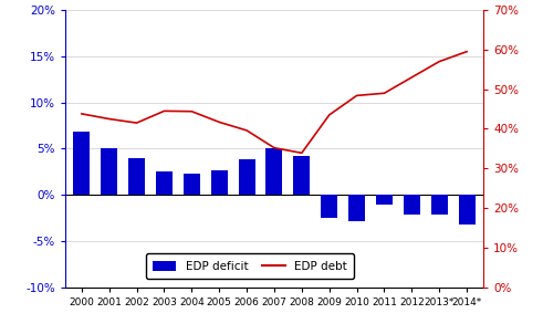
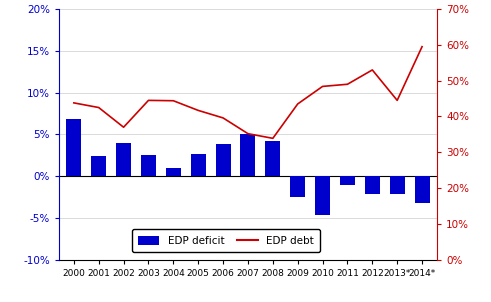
EDP deficit/2001: 5.0% -> 2.4%
EDP debt/2002: 41.5% -> 37.0%
EDP deficit/2004: 2.3% -> 1.0%
EDP deficit/2010: -2.8% -> -4.6%
EDP debt/2013*: 57.0% -> 44.5%
